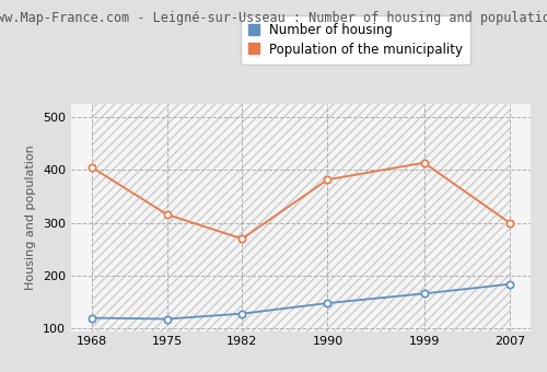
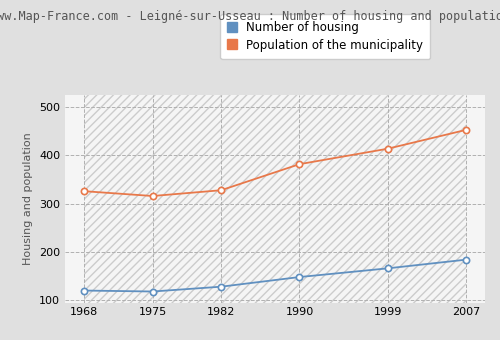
Population of the municipality/1968: 405 -> 326
Population of the municipality/1982: 270 -> 328
Population of the municipality/2007: 300 -> 453
